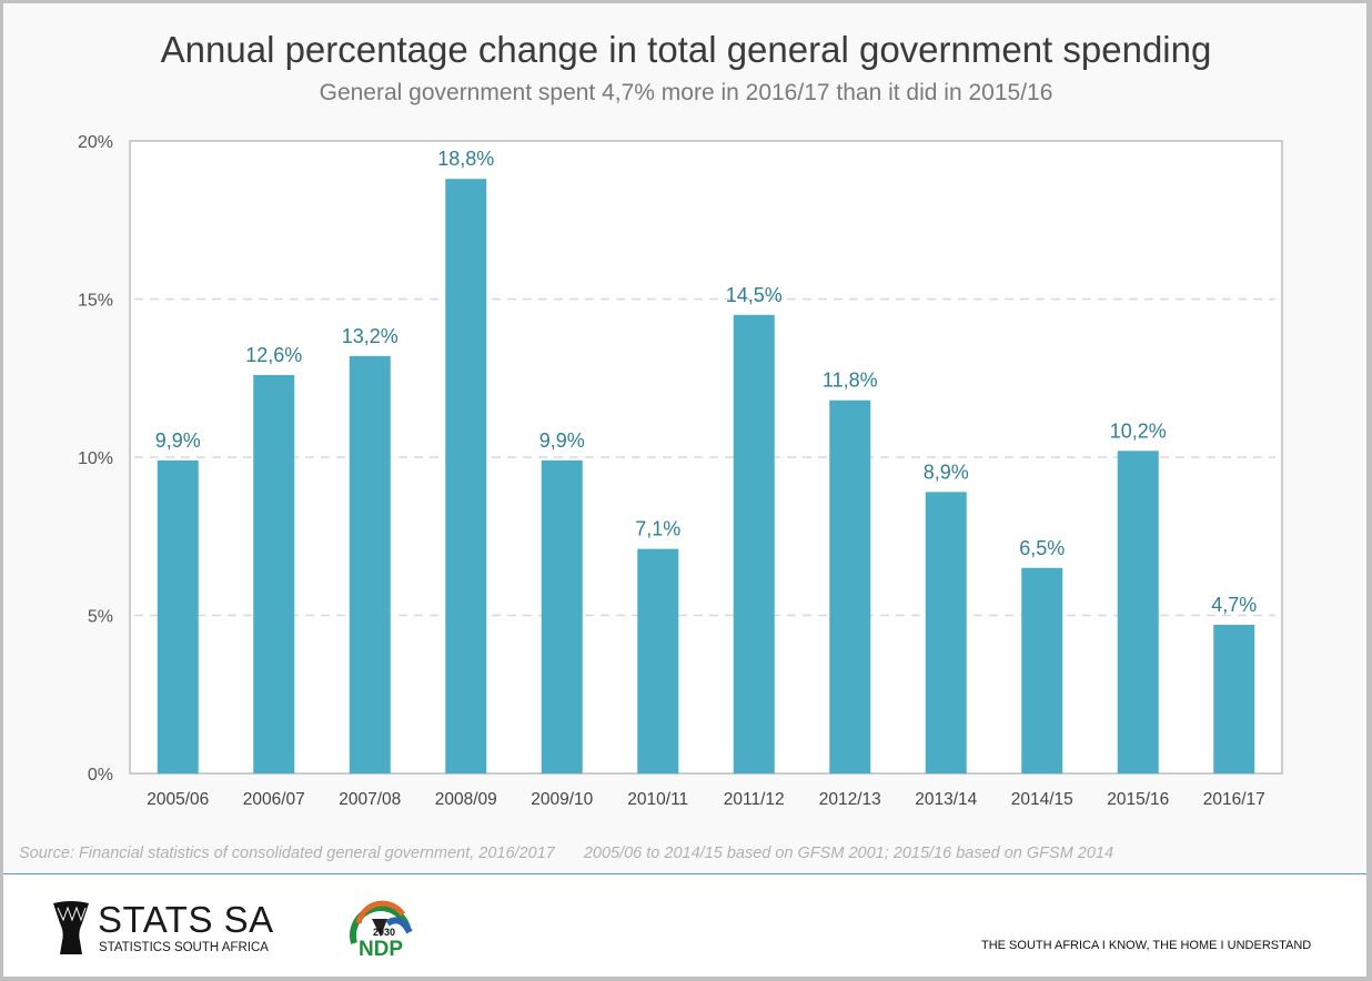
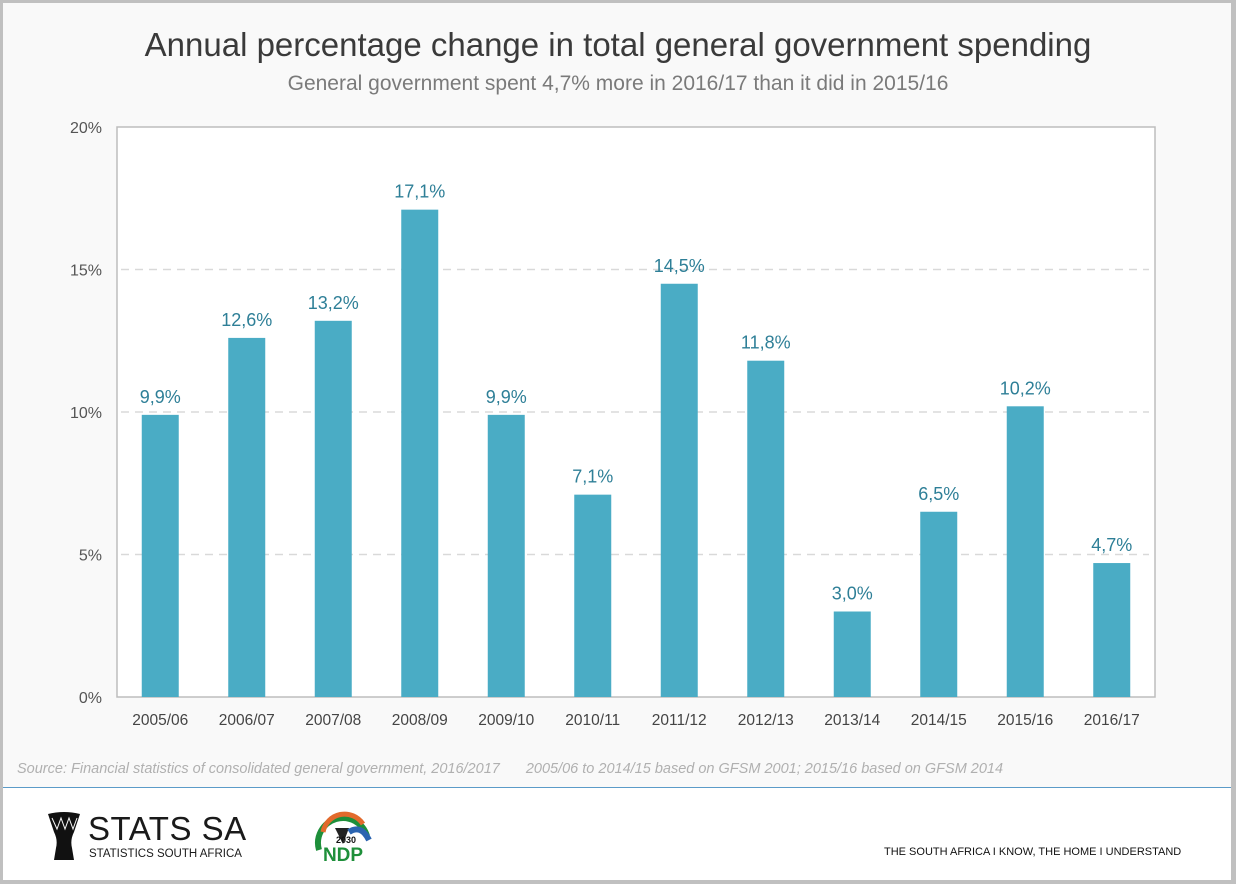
2008/09: 18,8% -> 17,1%
2013/14: 8,9% -> 3,0%
